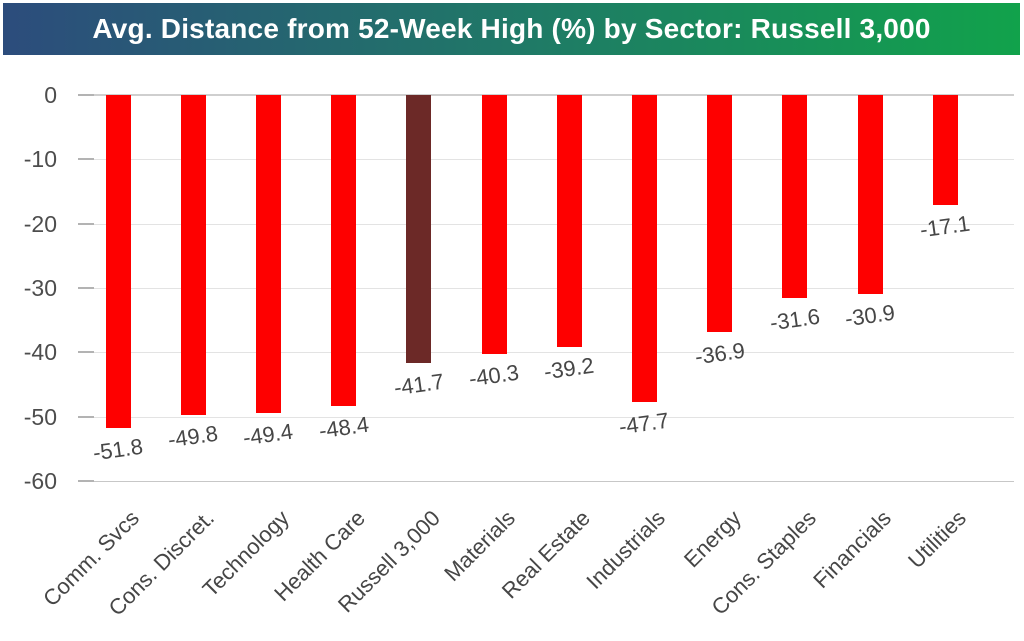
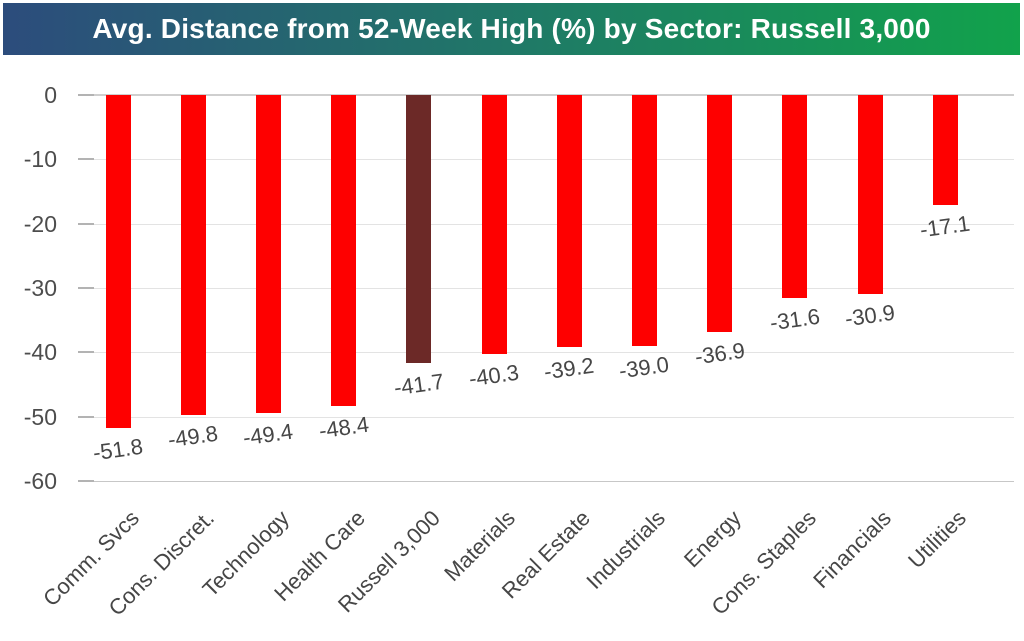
Industrials: -47.7 -> -39.0
